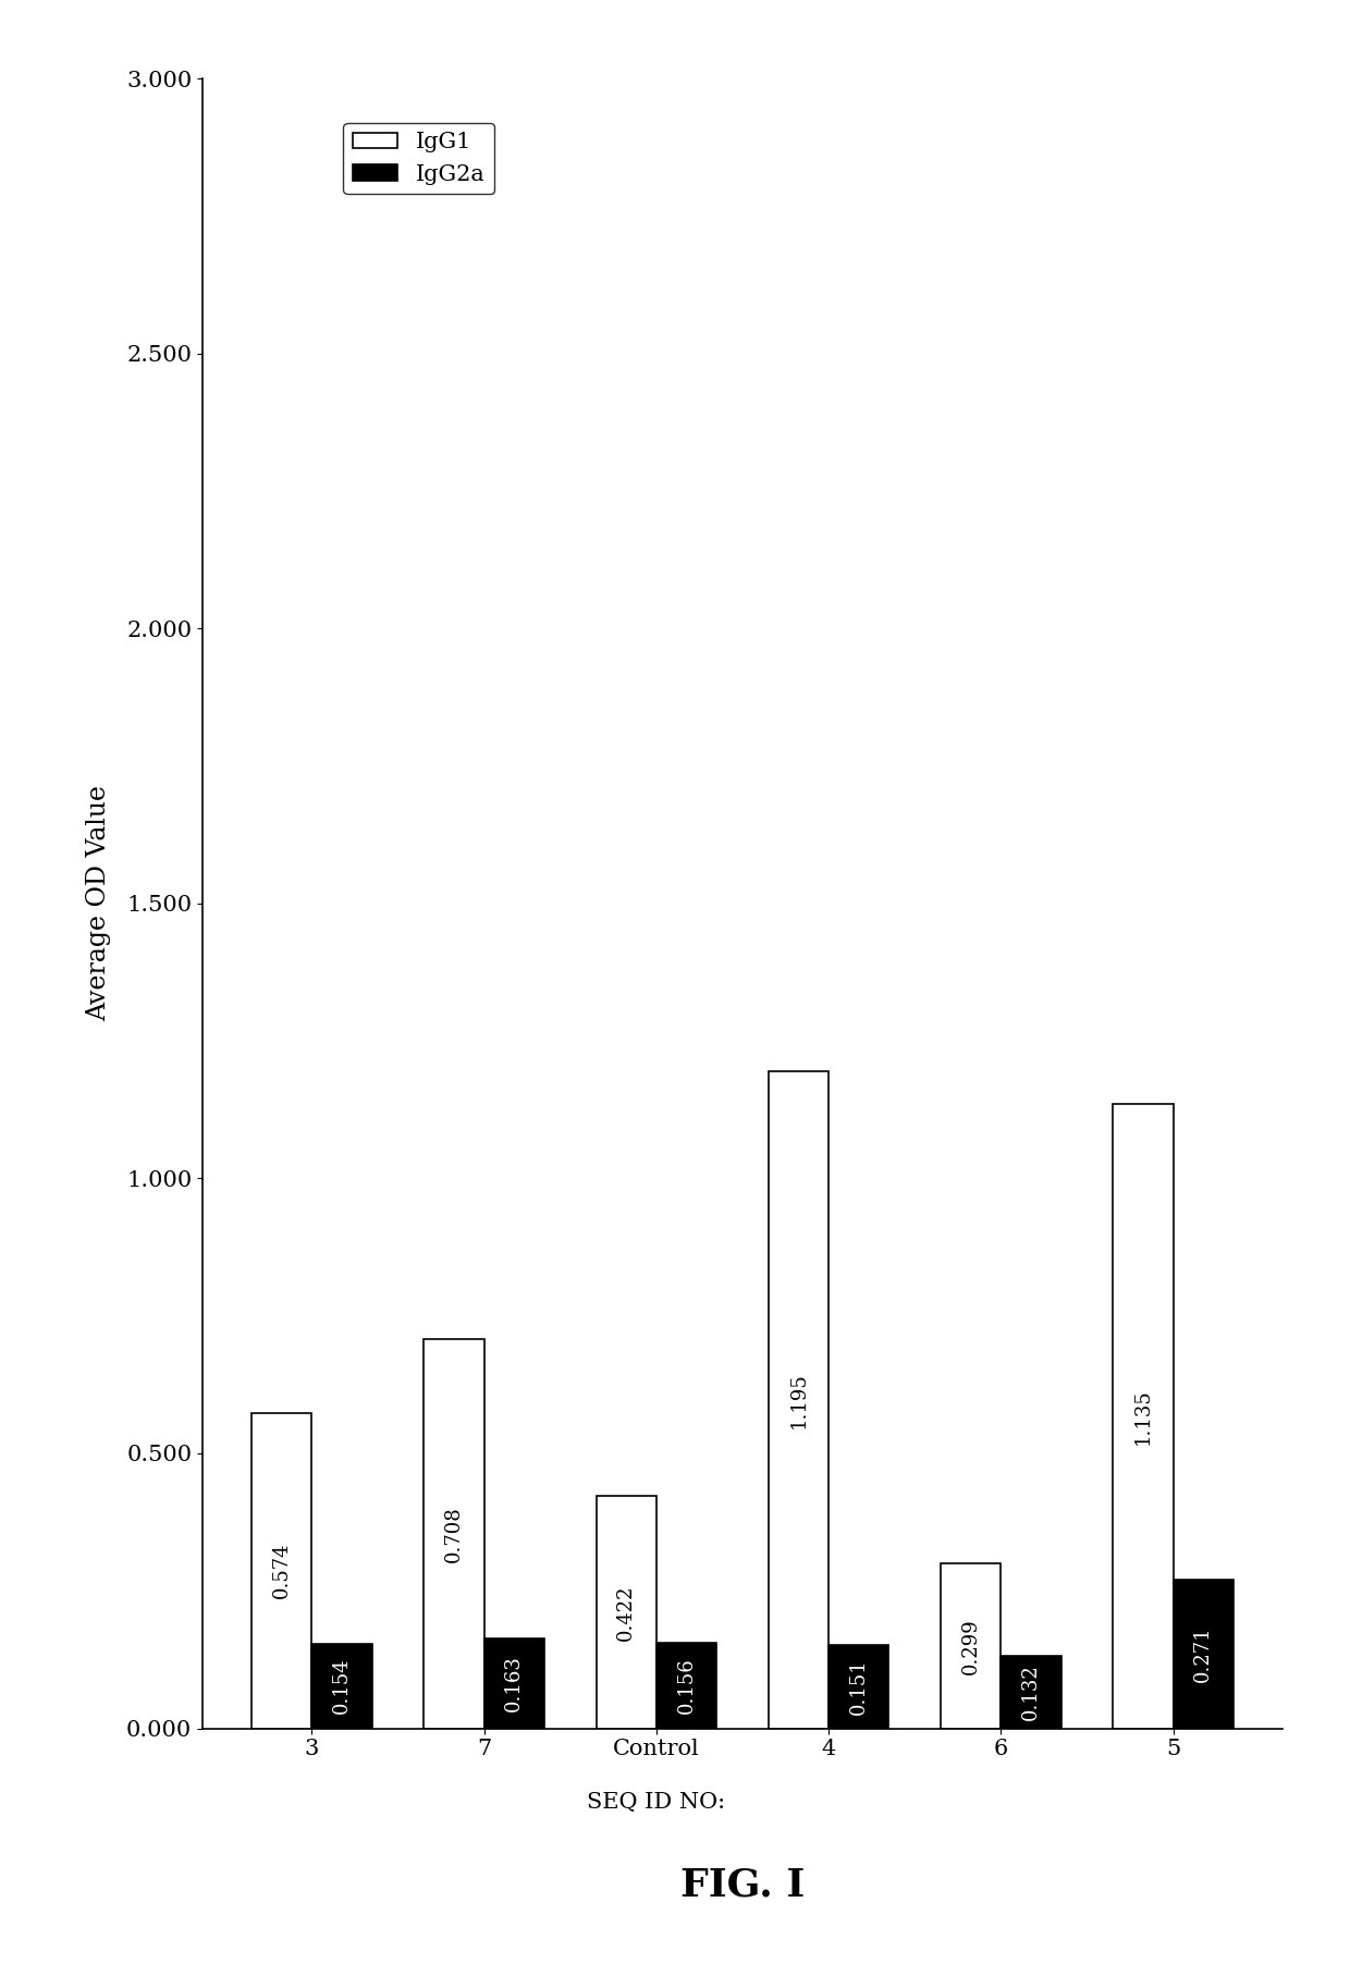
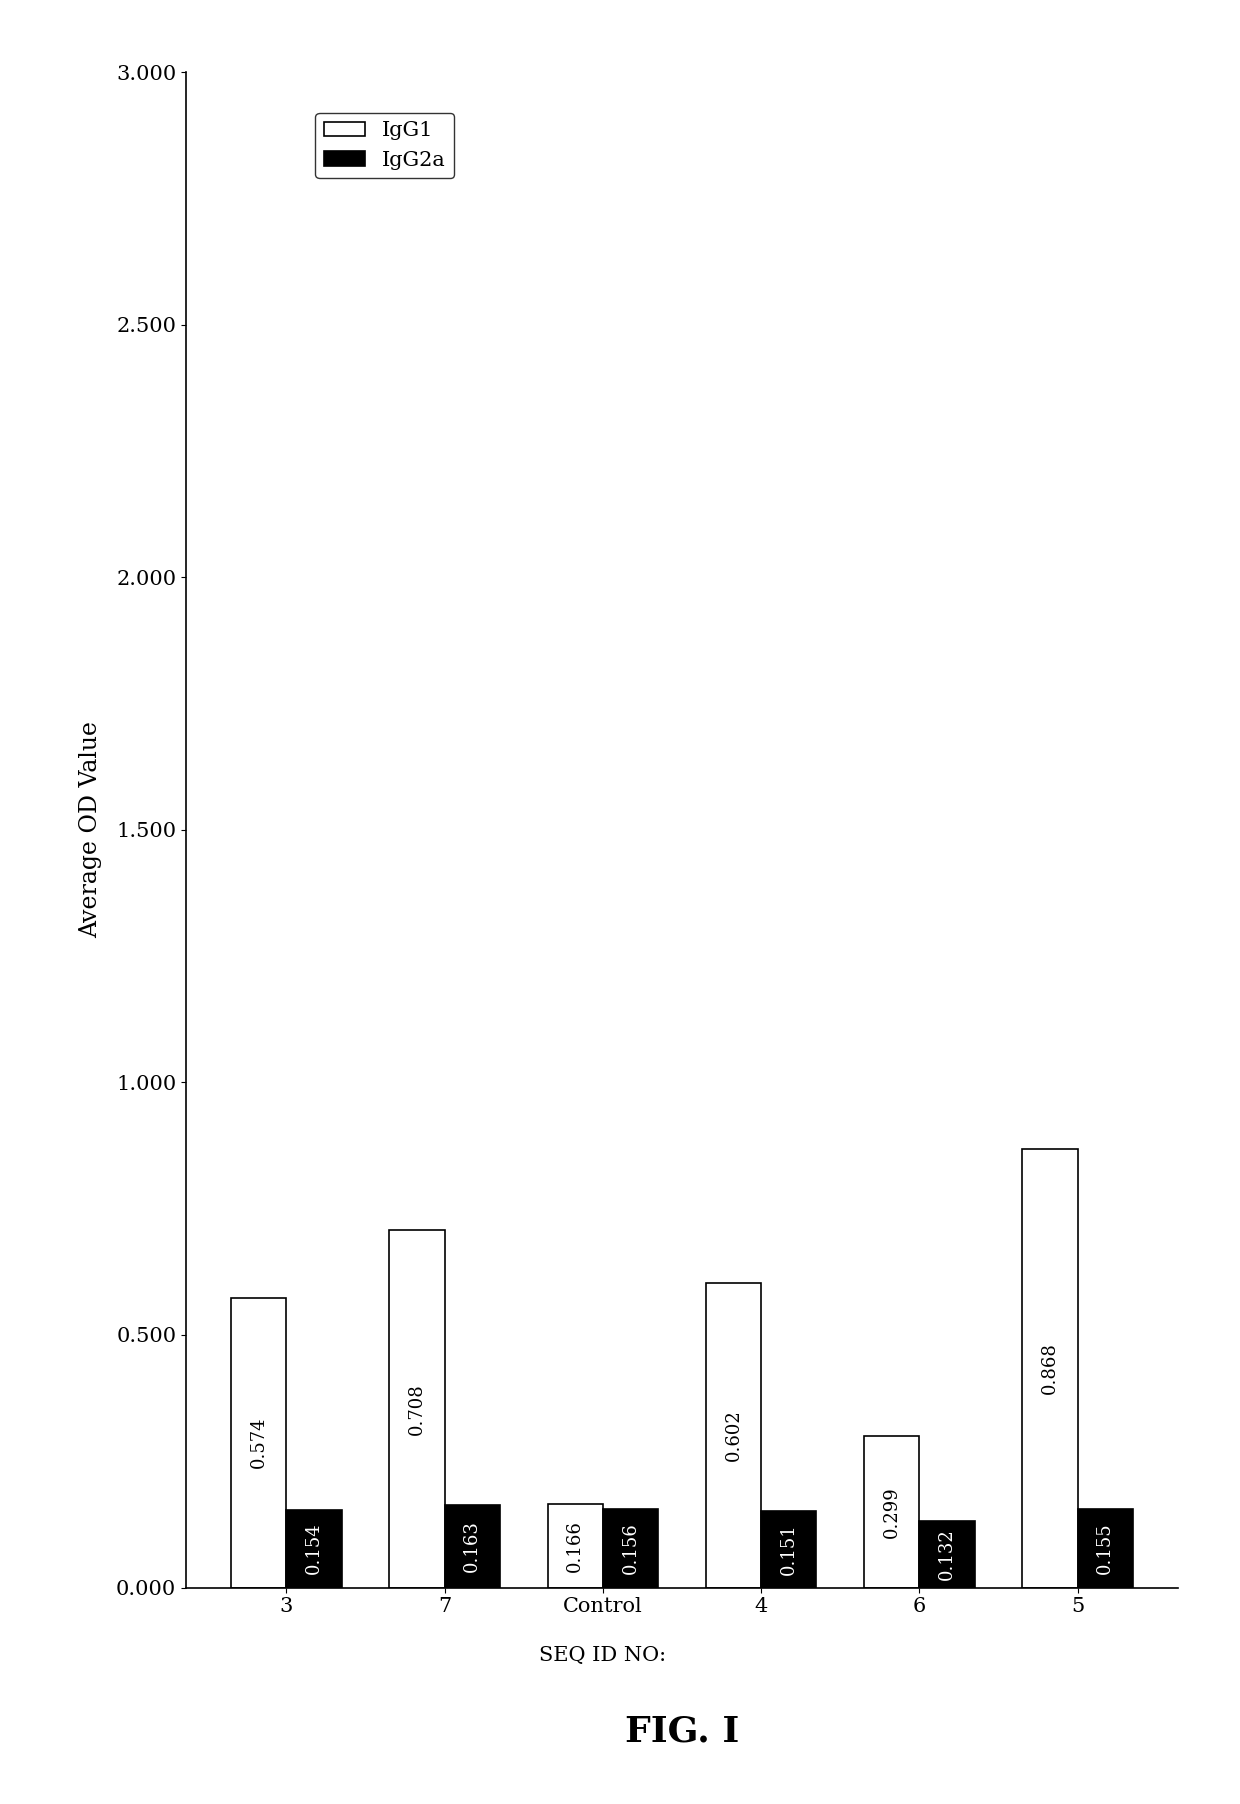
IgG1/Control: 0.422 -> 0.166
IgG1/4: 1.195 -> 0.602
IgG1/5: 1.135 -> 0.868
IgG2a/5: 0.271 -> 0.155
